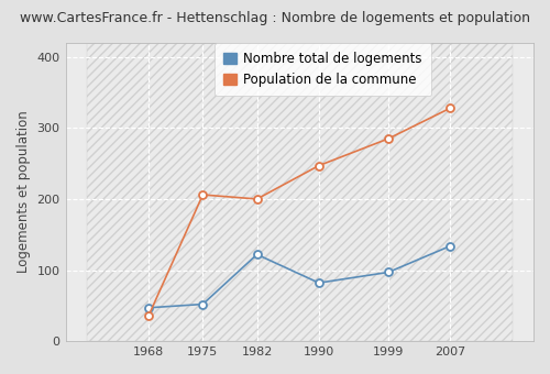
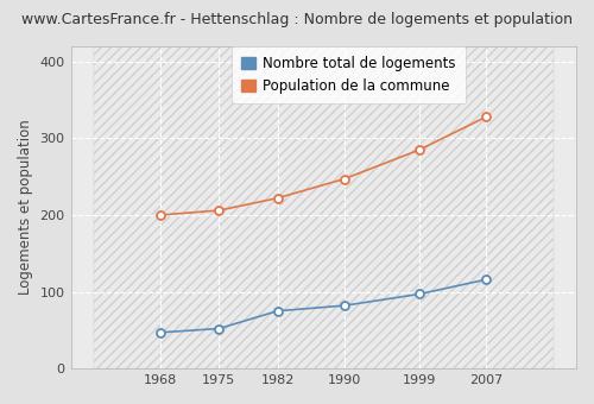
Population de la commune/1968: 36 -> 200
Nombre total de logements/1982: 122 -> 75
Population de la commune/1982: 200 -> 222
Nombre total de logements/2007: 134 -> 116
